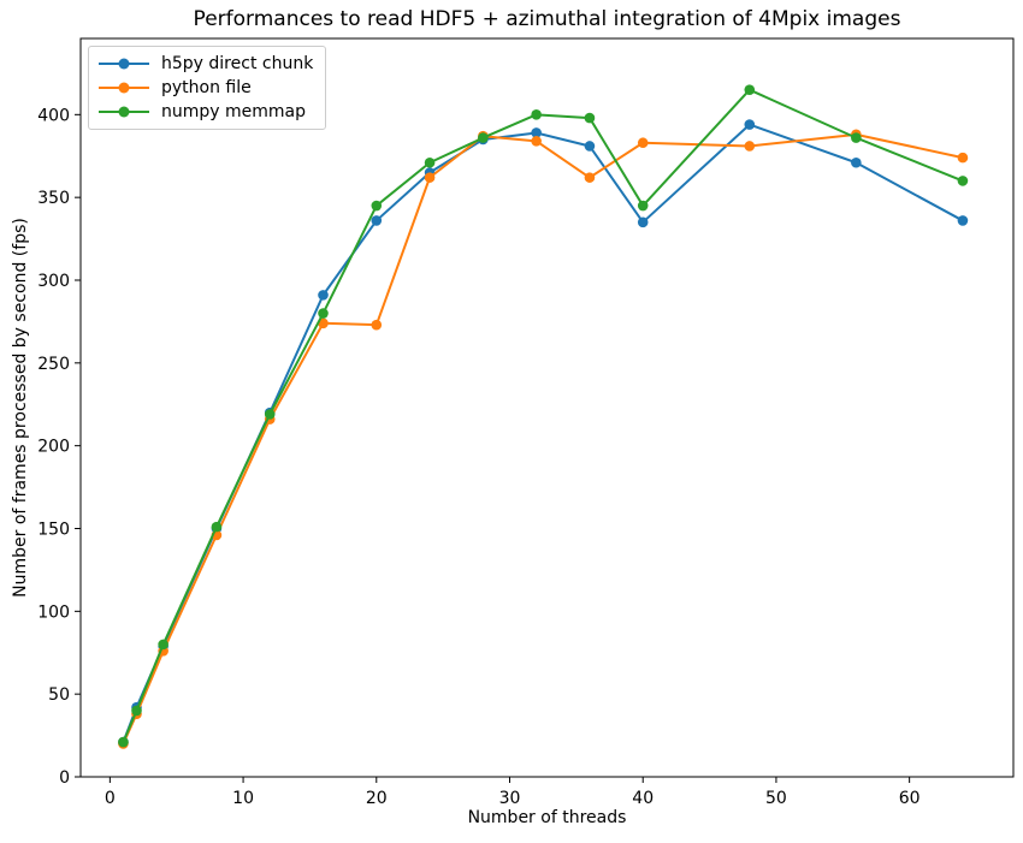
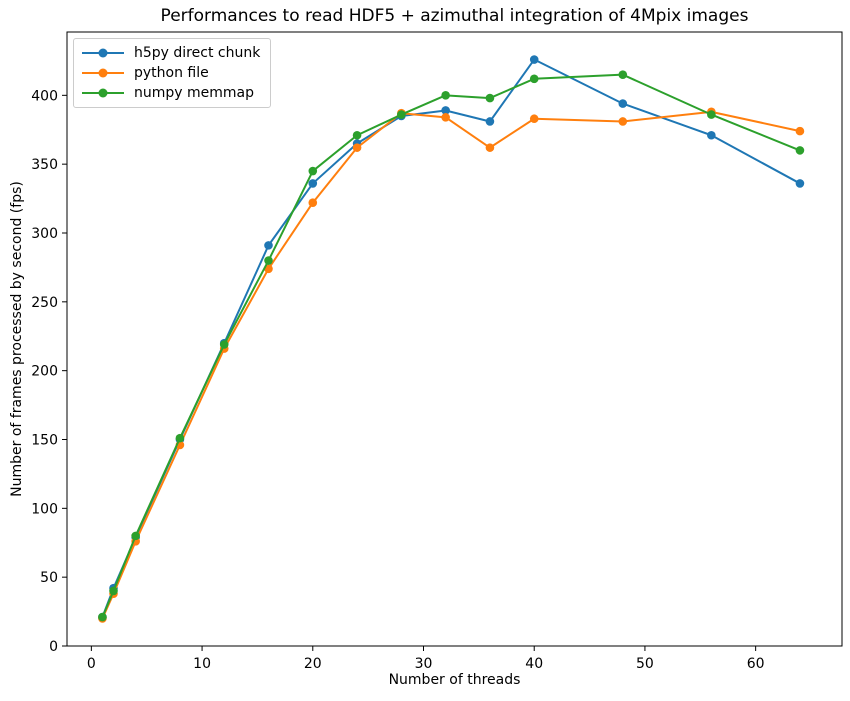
python file/20: 273 -> 322
h5py direct chunk/40: 335 -> 426
numpy memmap/40: 345 -> 412
